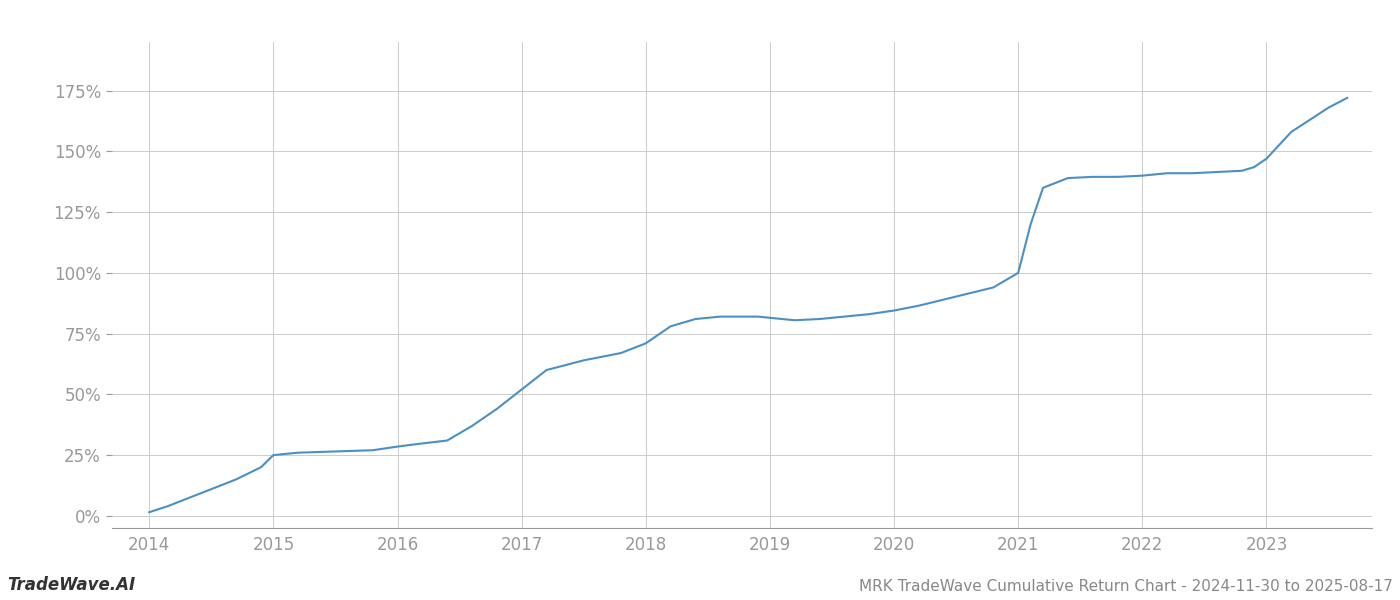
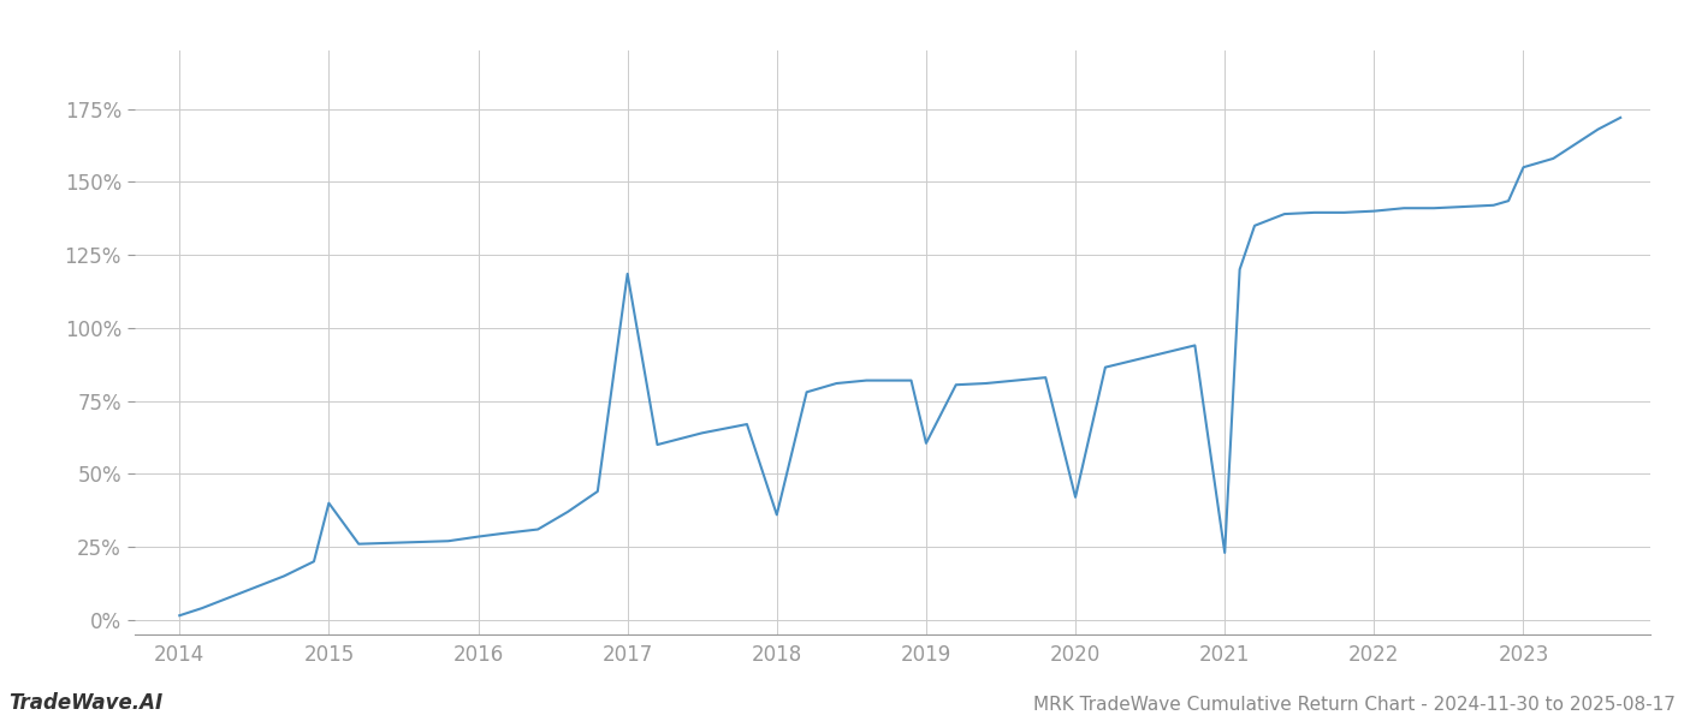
2015: 25.0% -> 40.0%
2017: 52.0% -> 118.5%
2018: 71.0% -> 36.0%
2019: 81.5% -> 60.5%
2020: 84.5% -> 42.0%
2021: 100.0% -> 23.0%
2023: 147.0% -> 155.0%
